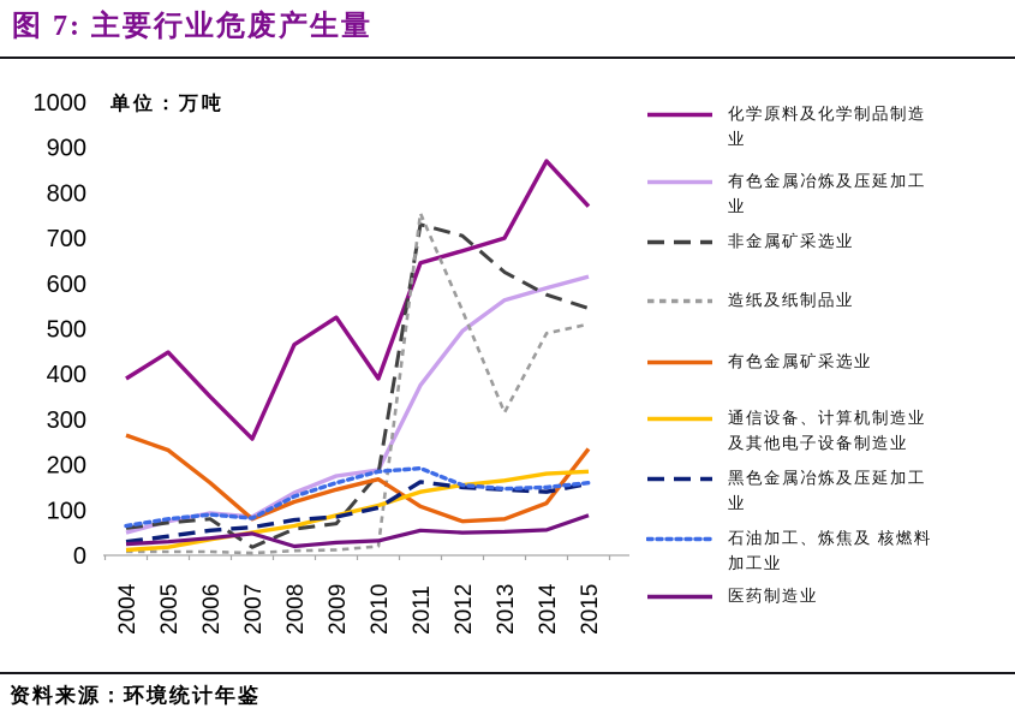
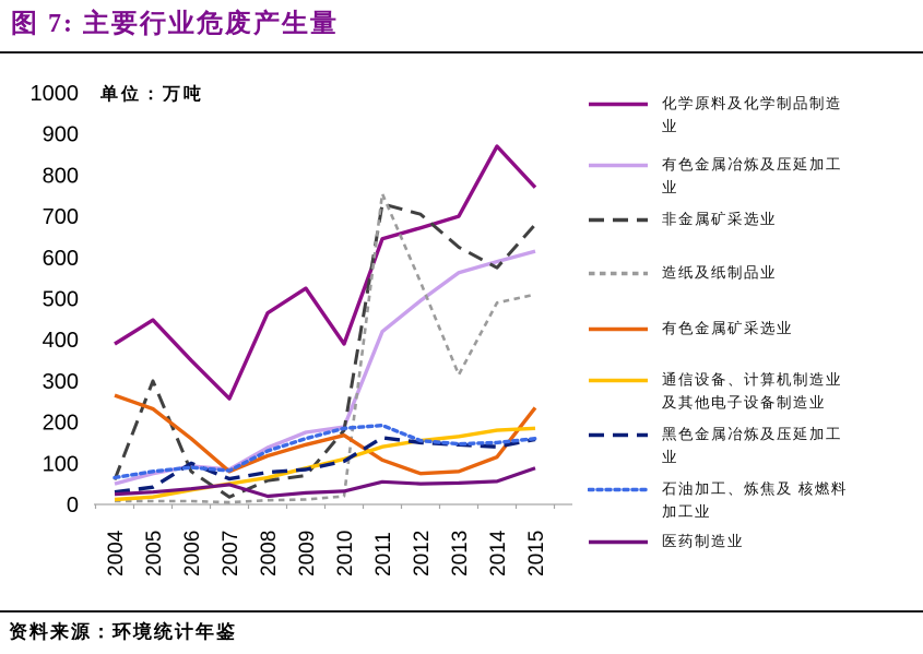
非金属矿采选业/2005: 70 -> 300
黑色金属冶炼及压延加工业/2006: 60 -> 100
有色金属冶炼及压延加工业/2011: 380 -> 420
非金属矿采选业/2015: 540 -> 680
